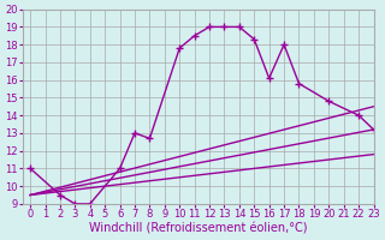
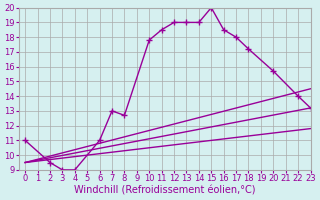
15: 18.3 -> 20.0
16: 16.1 -> 18.5
18: 15.8 -> 17.2
20: 14.8 -> 15.7
